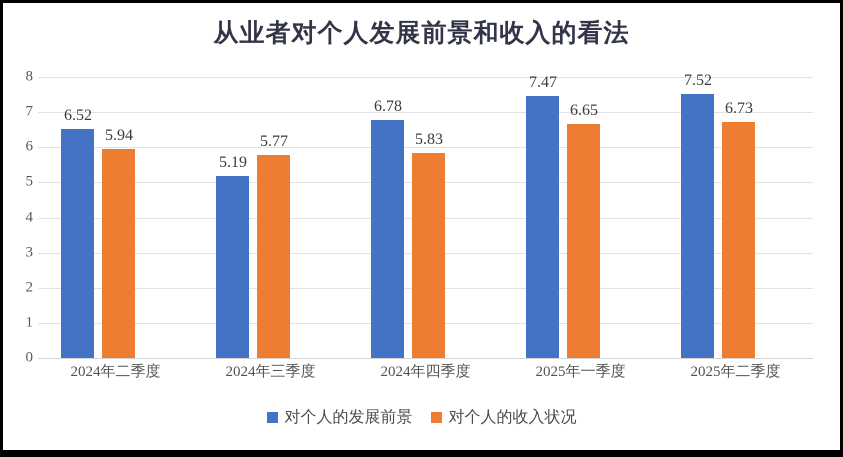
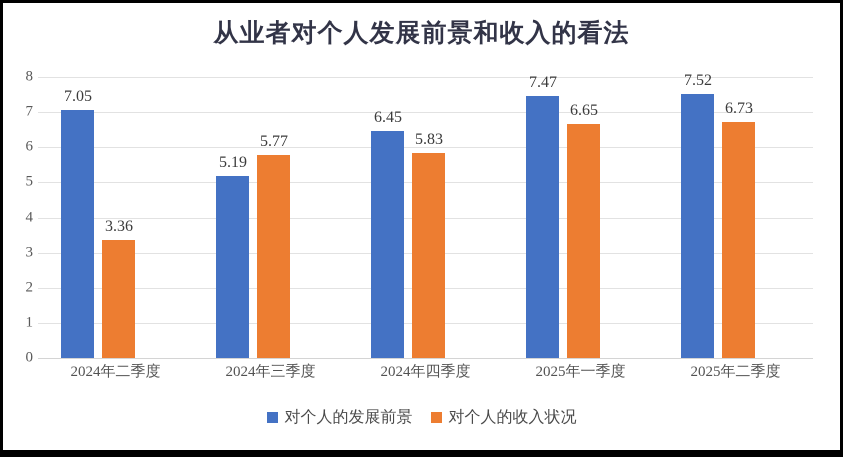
对个人的发展前景/2024年二季度: 6.52 -> 7.05
对个人的收入状况/2024年二季度: 5.94 -> 3.36
对个人的发展前景/2024年四季度: 6.78 -> 6.45
